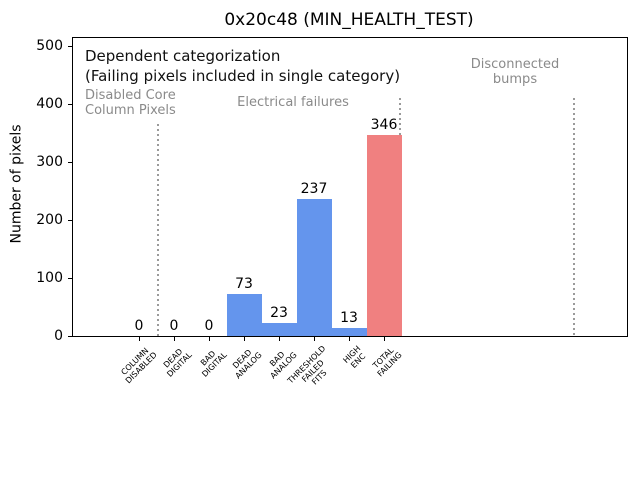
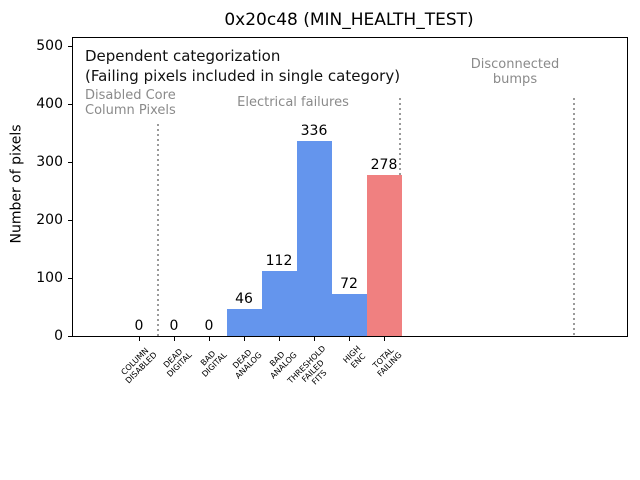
DEAD ANALOG: 73 -> 46
BAD ANALOG: 23 -> 112
THRESHOLD FAILED FITS: 237 -> 336
HIGH ENC: 13 -> 72
TOTAL FAILING: 346 -> 278
